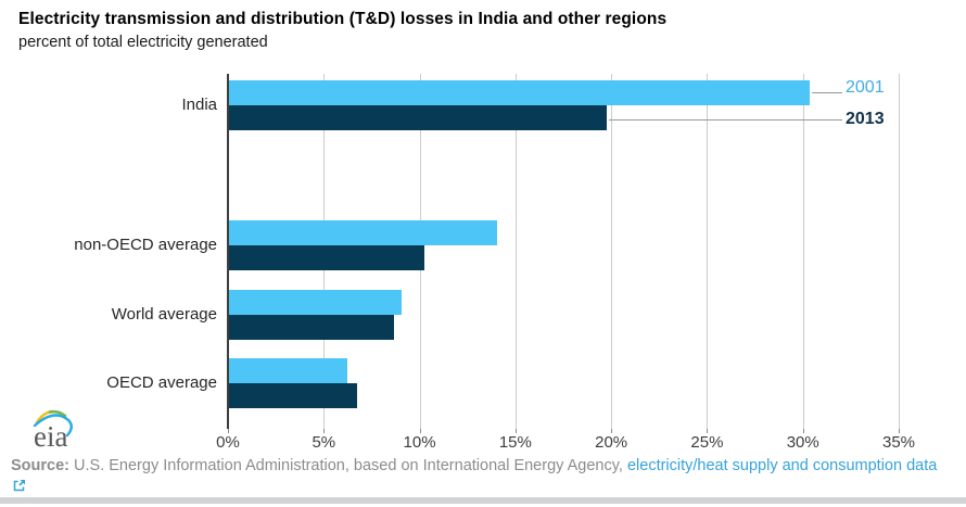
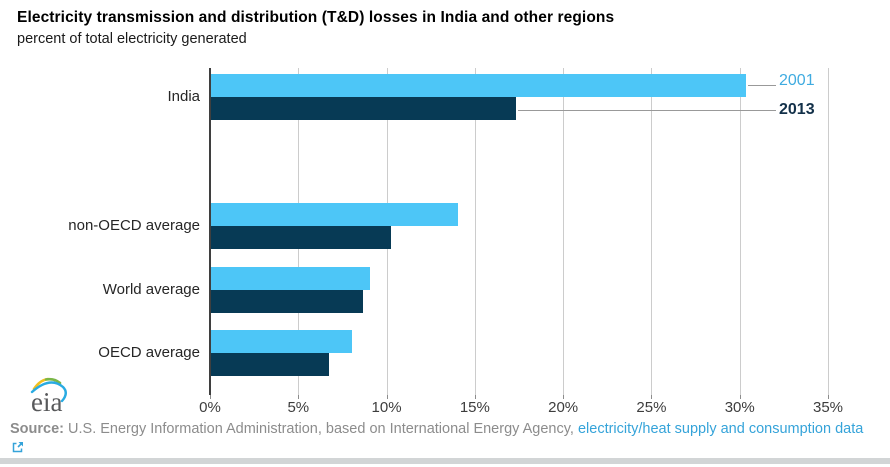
2013/India: 19.7% -> 17.3%
2001/OECD average: 6.2% -> 8.0%
